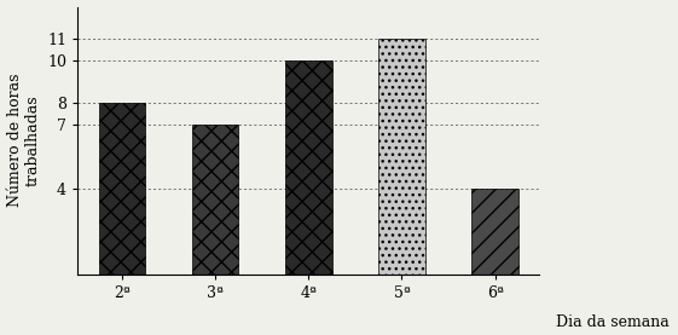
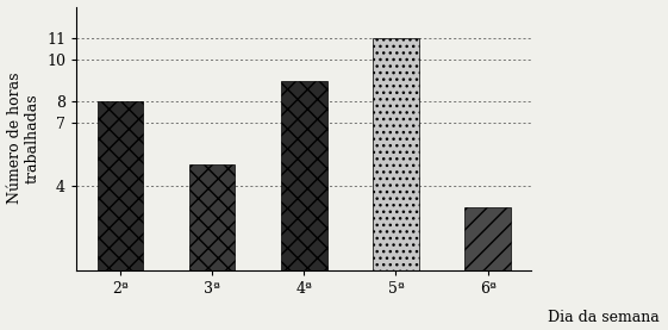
3ª: 7 -> 5
4ª: 10 -> 9
6ª: 4 -> 3
